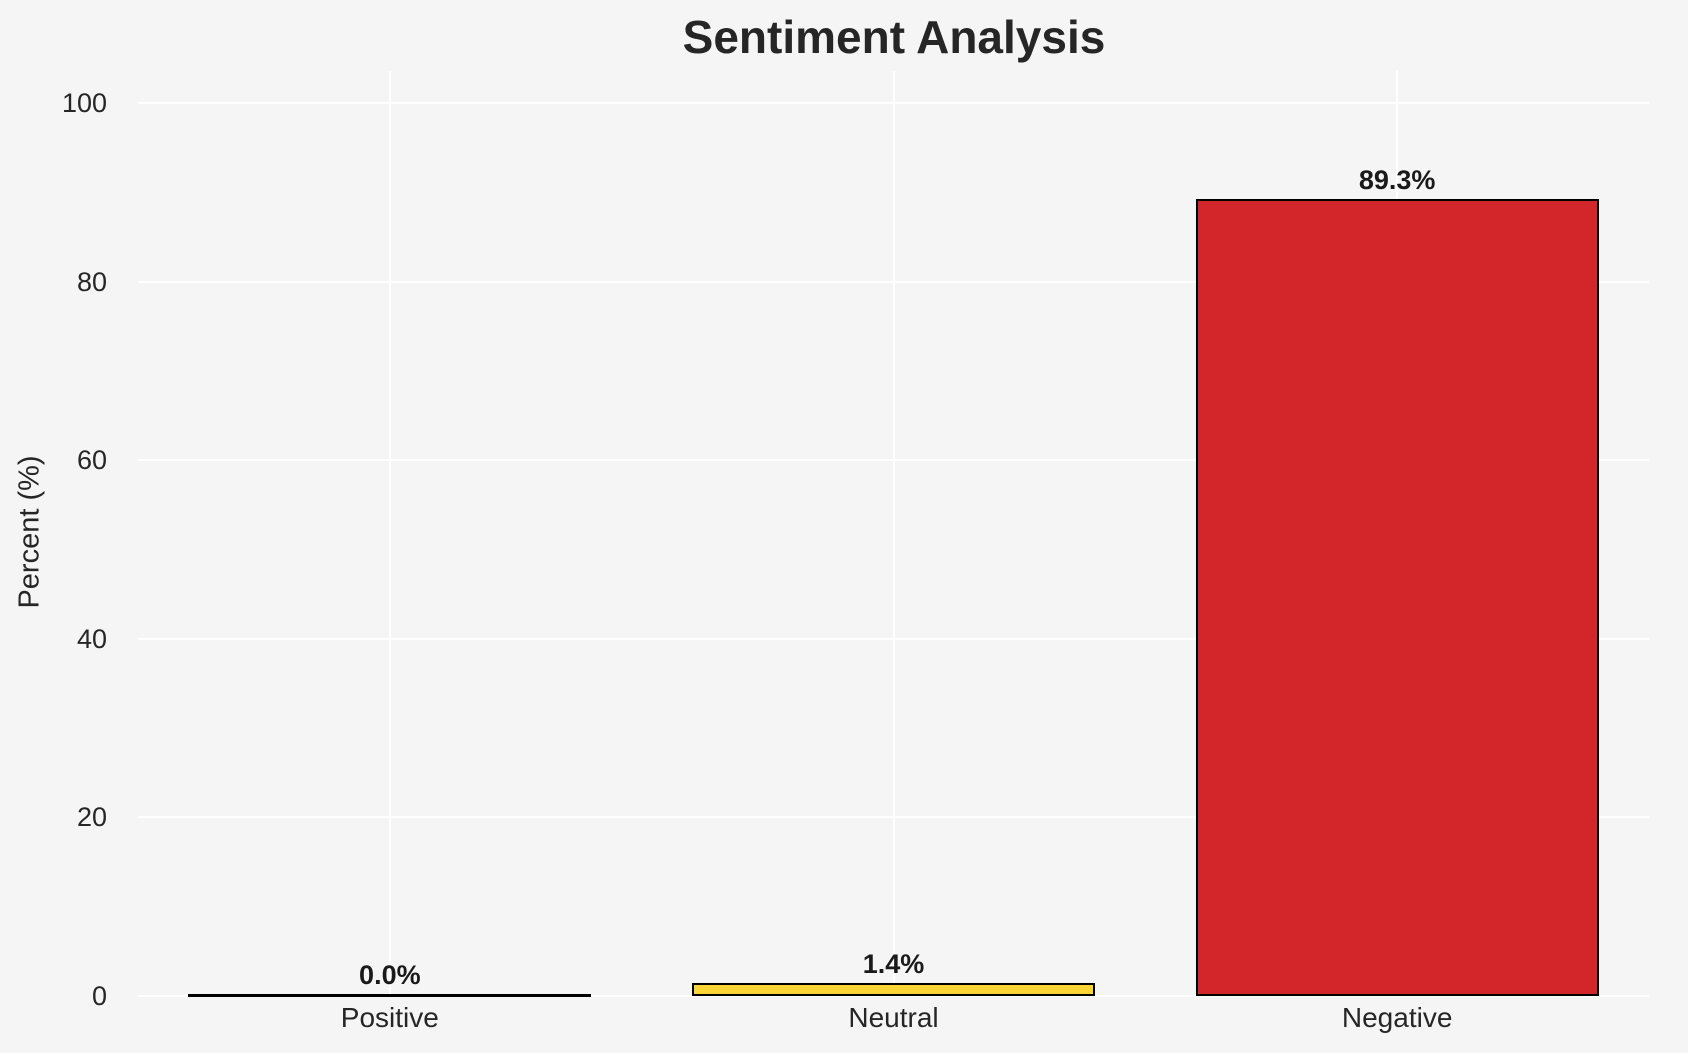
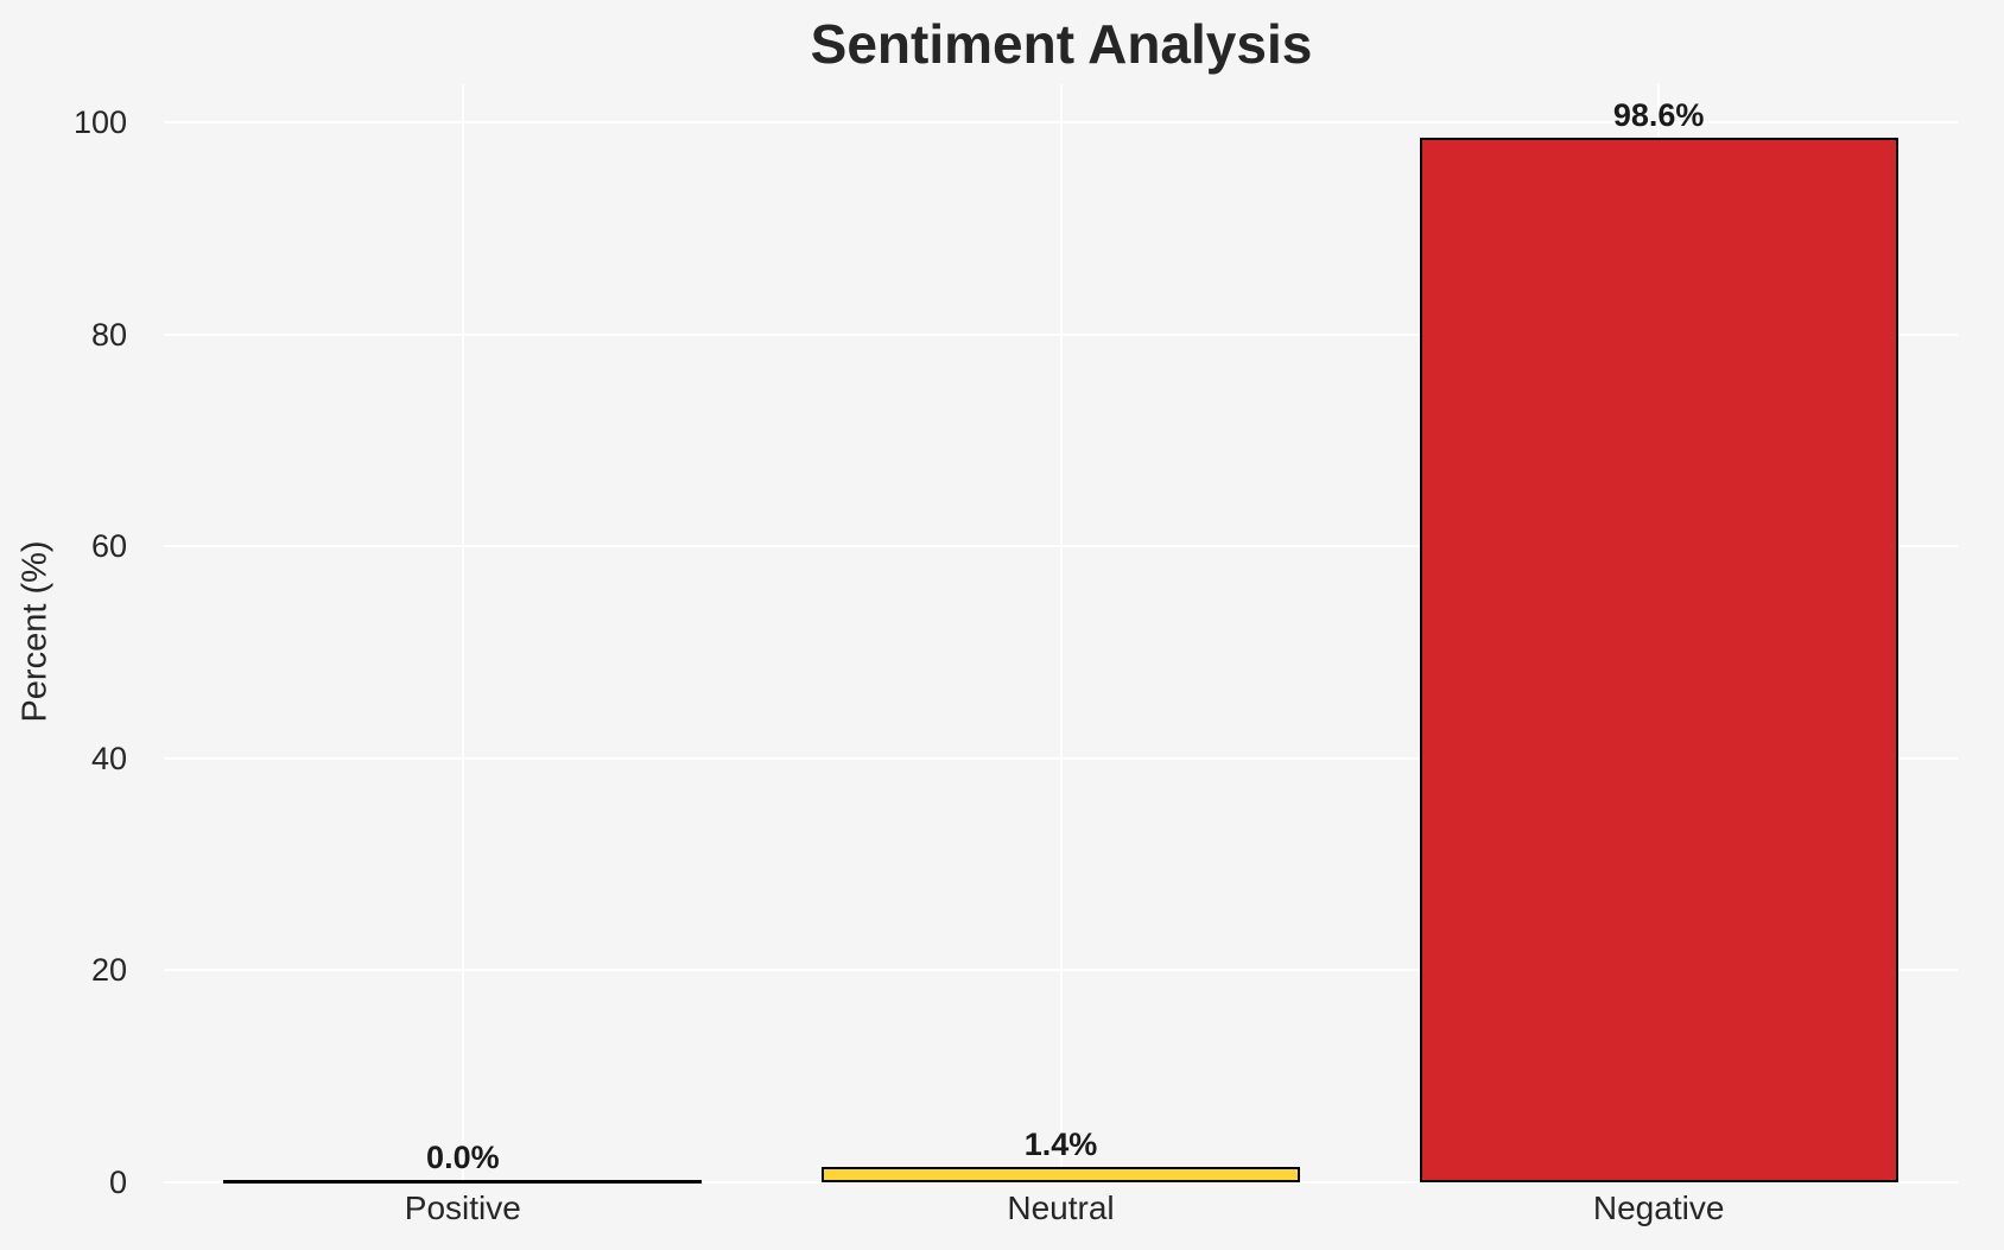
Negative: 89.3% -> 98.6%
